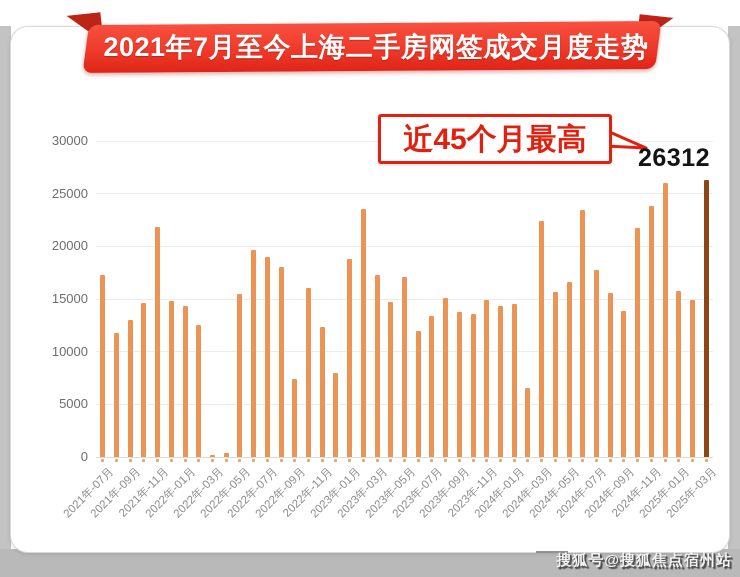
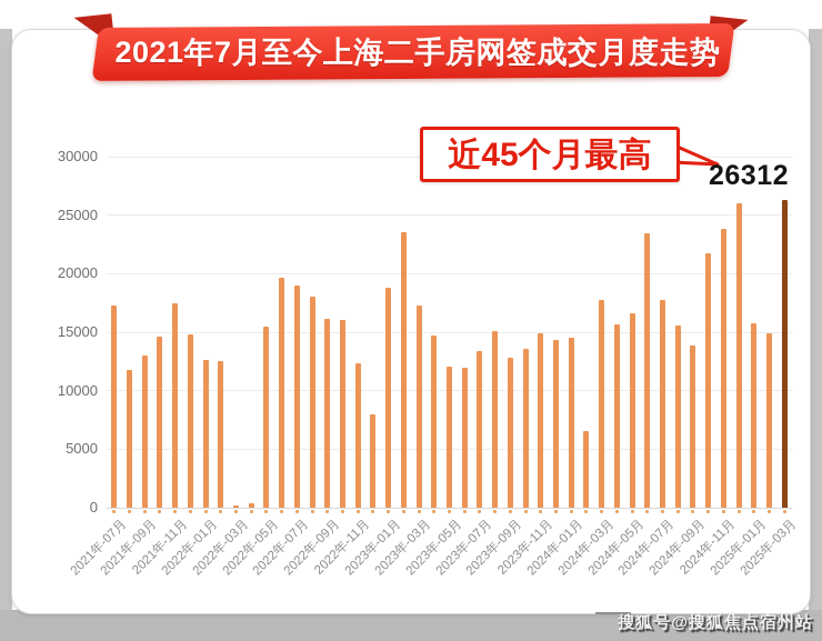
2021年-11月: 21800 -> 17400
2022年-01月: 14300 -> 12600
2022年-09月: 7400 -> 16100
2023年-05月: 17100 -> 12100
2023年-09月: 13800 -> 12800
2024年-03月: 22400 -> 17800
